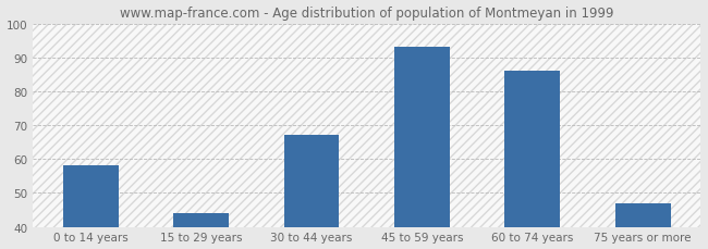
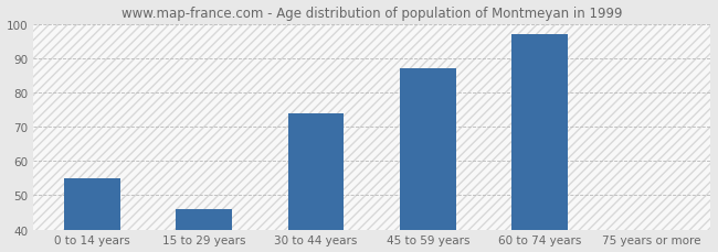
0 to 14 years: 58 -> 55
15 to 29 years: 44 -> 46
30 to 44 years: 67 -> 74
45 to 59 years: 93 -> 87
60 to 74 years: 86 -> 97
75 years or more: 47 -> 40
